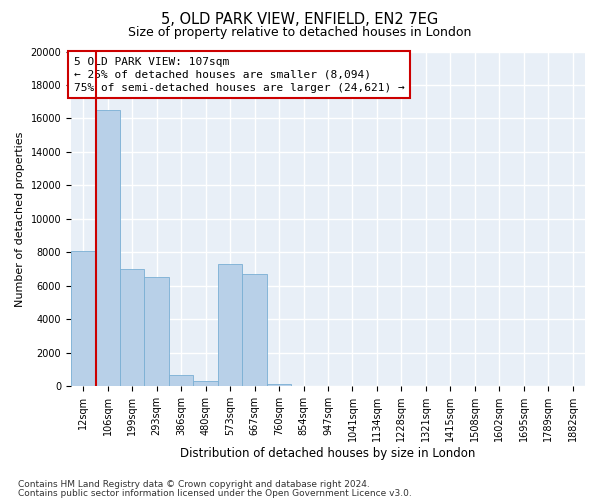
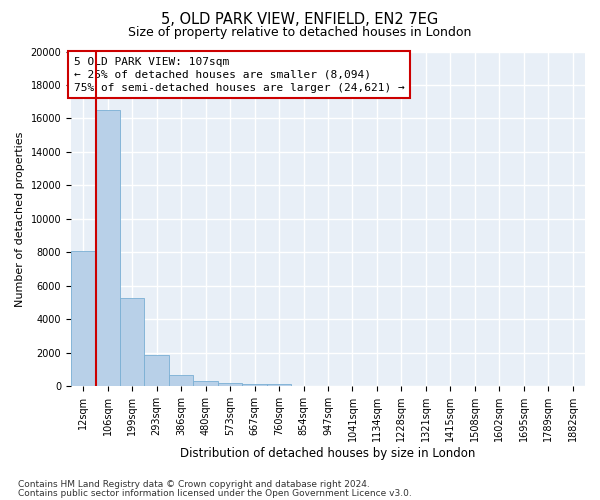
199sqm: 7000 -> 5300
293sqm: 6500 -> 1800
573sqm: 7300 -> 200
667sqm: 6700 -> 200
